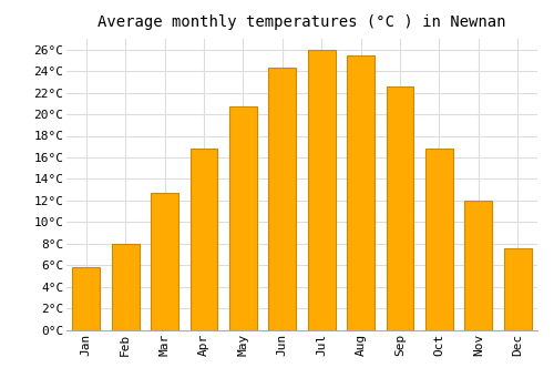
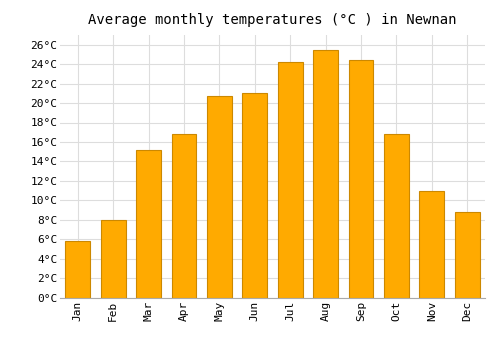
Mar: 12.7°C -> 15.2°C
Jun: 24.3°C -> 21.0°C
Jul: 26.0°C -> 24.2°C
Sep: 22.6°C -> 24.4°C
Nov: 12.0°C -> 11.0°C
Dec: 7.6°C -> 8.8°C
